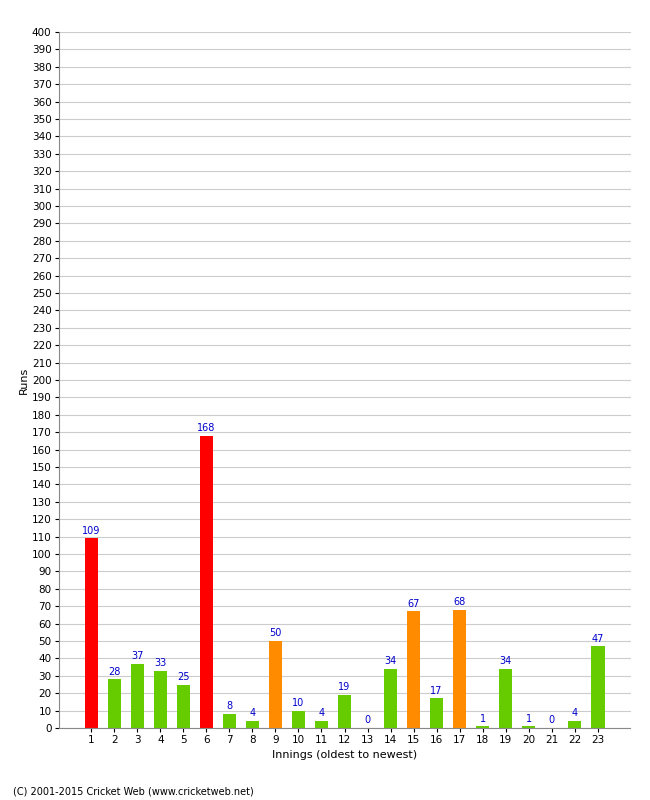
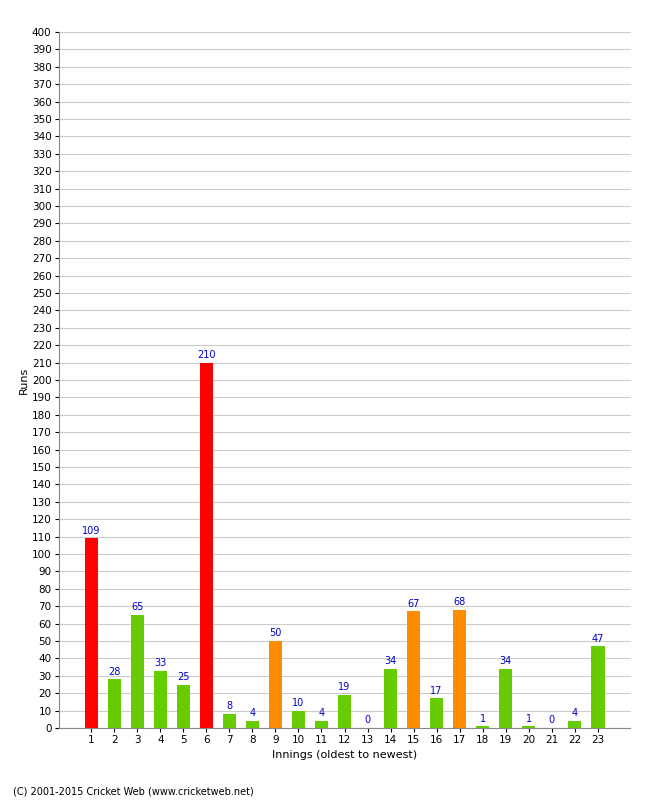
3: 37 -> 65
6: 168 -> 210
